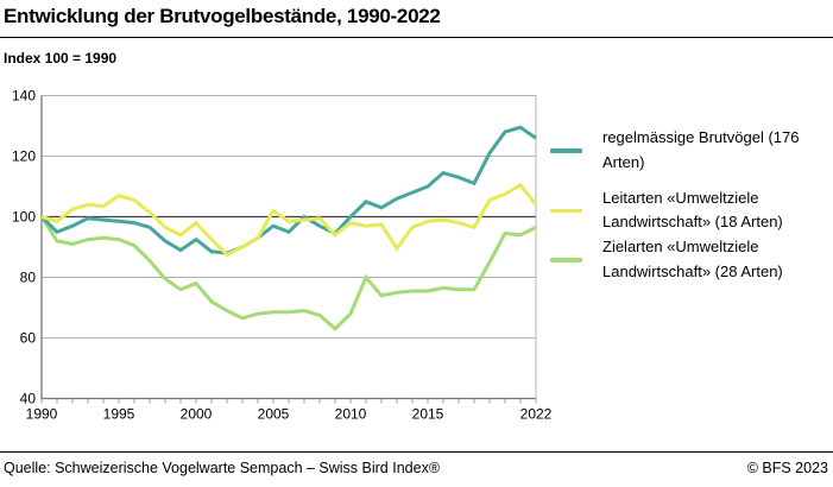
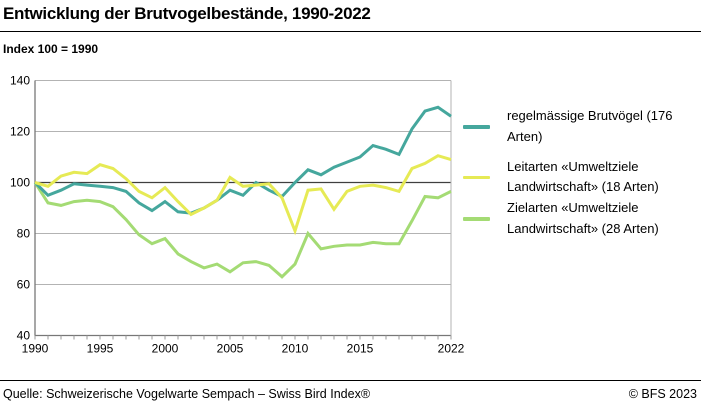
Zielarten «Umweltziele Landwirtschaft» (28 Arten)/2005: 68 -> 65
Leitarten «Umweltziele Landwirtschaft» (18 Arten)/2010: 98 -> 81
Leitarten «Umweltziele Landwirtschaft» (18 Arten)/2022: 104 -> 109
